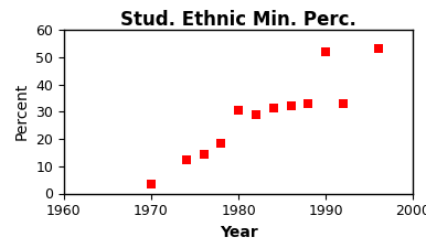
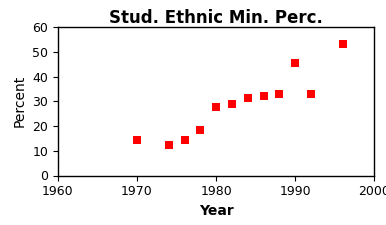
1970: 3.5 -> 14.5
1980: 30.5 -> 27.5
1990: 52.0 -> 45.5
